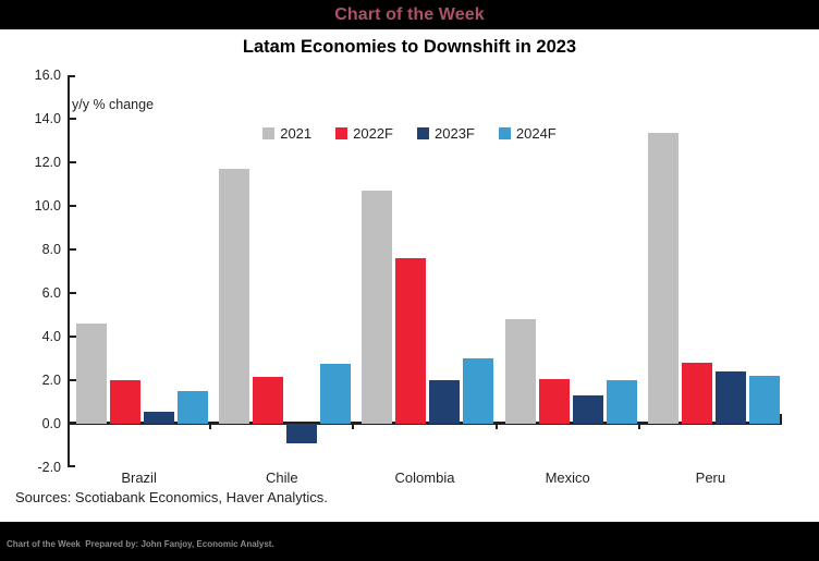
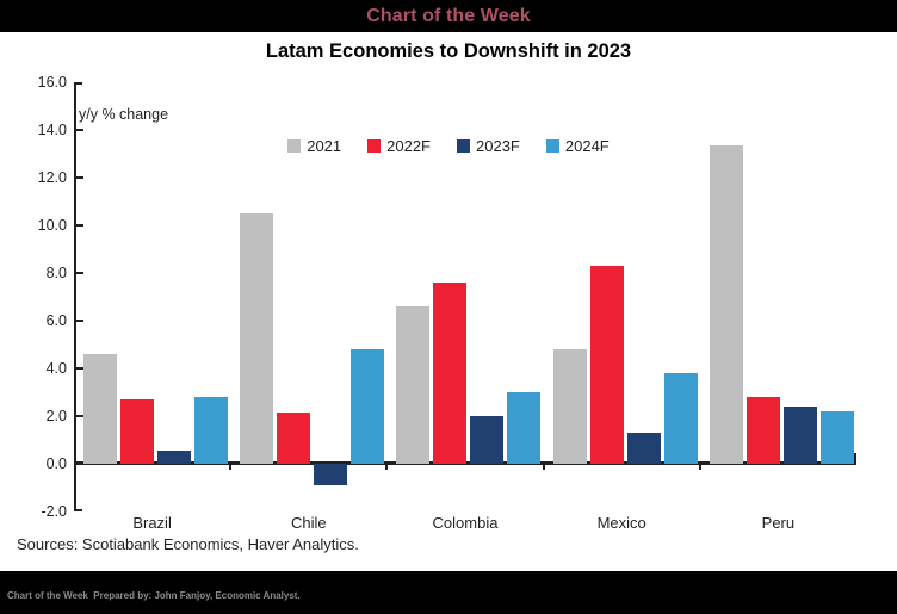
2022F/Brazil: 2.0 -> 2.7
2024F/Brazil: 1.5 -> 2.8
2021/Chile: 11.7 -> 10.5
2024F/Chile: 2.8 -> 4.8
2021/Colombia: 10.7 -> 6.6
2022F/Mexico: 2.0 -> 8.3
2024F/Mexico: 2.0 -> 3.8
